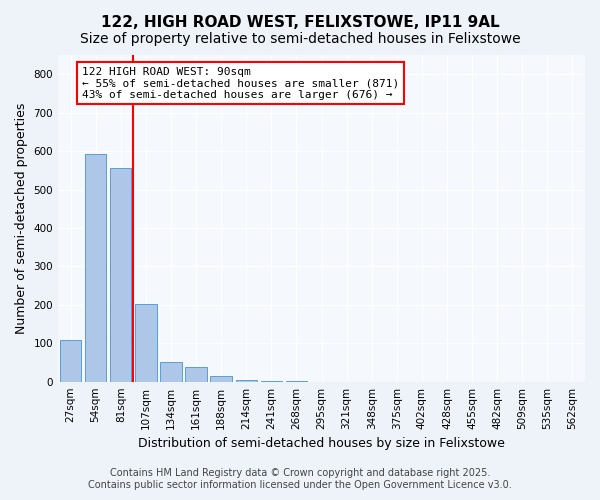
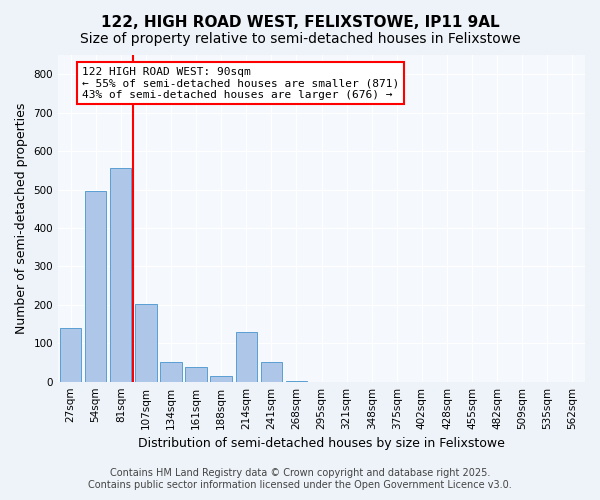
27sqm: 108 -> 140
54sqm: 592 -> 495
214sqm: 5 -> 130
241sqm: 2 -> 50
